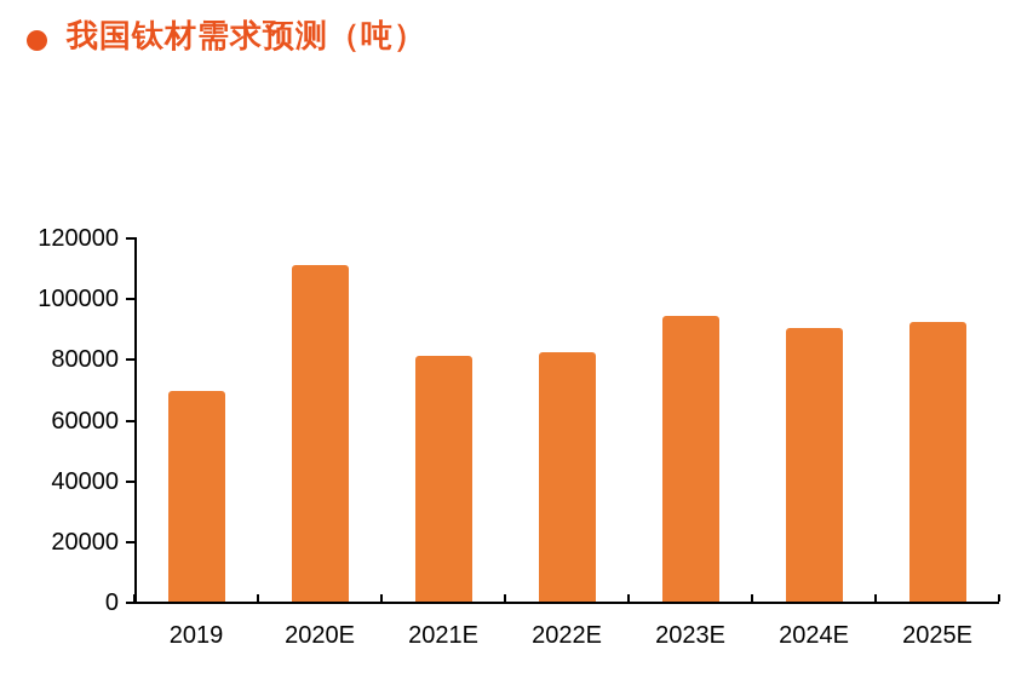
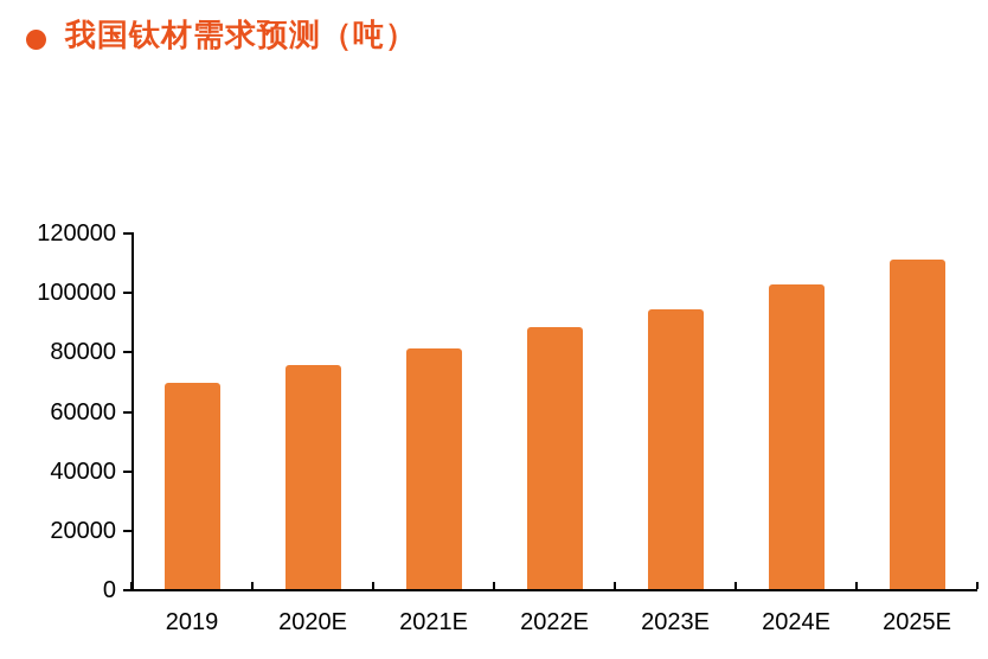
2020E: 111000 -> 76000
2022E: 82000 -> 88000
2024E: 90000 -> 102000
2025E: 92000 -> 111000
